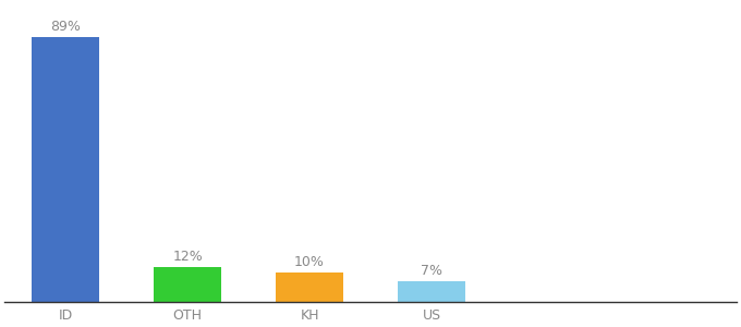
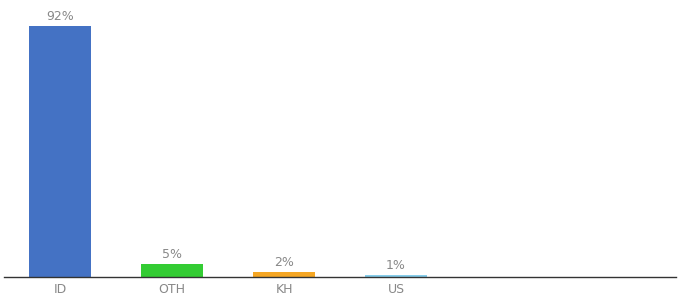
ID: 89% -> 92%
OTH: 12% -> 5%
KH: 10% -> 2%
US: 7% -> 1%
